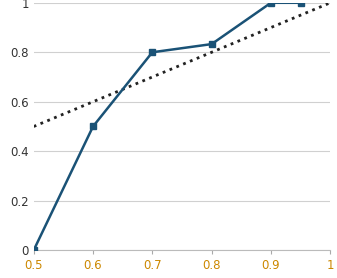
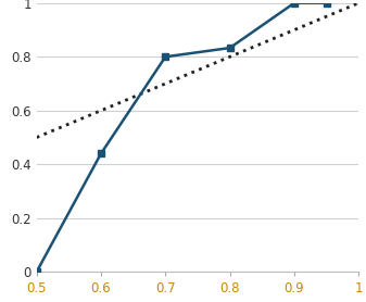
0.6: 0.500 -> 0.440
